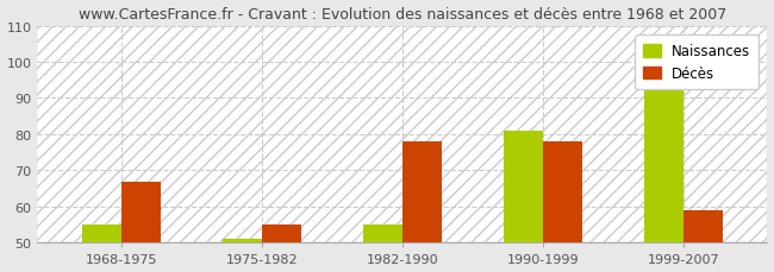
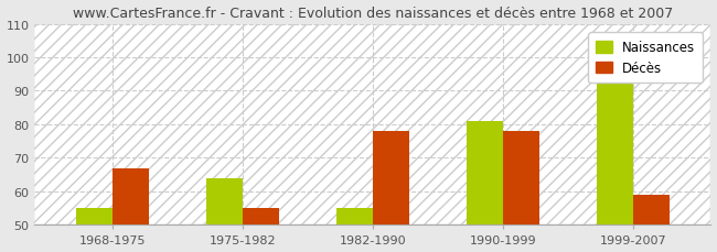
Naissances/1975-1982: 51 -> 64
